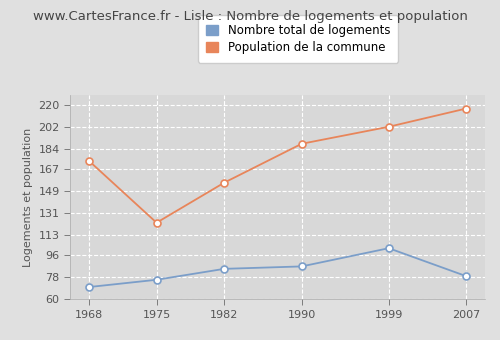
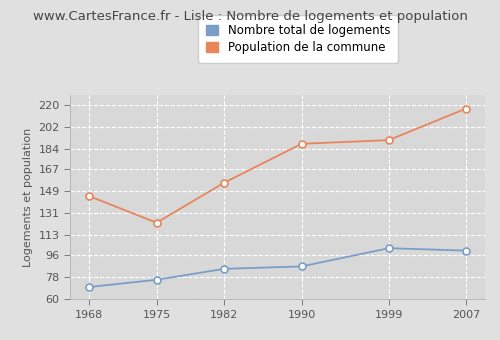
Population de la commune/1968: 174 -> 145
Population de la commune/1999: 202 -> 191
Nombre total de logements/2007: 79 -> 100
